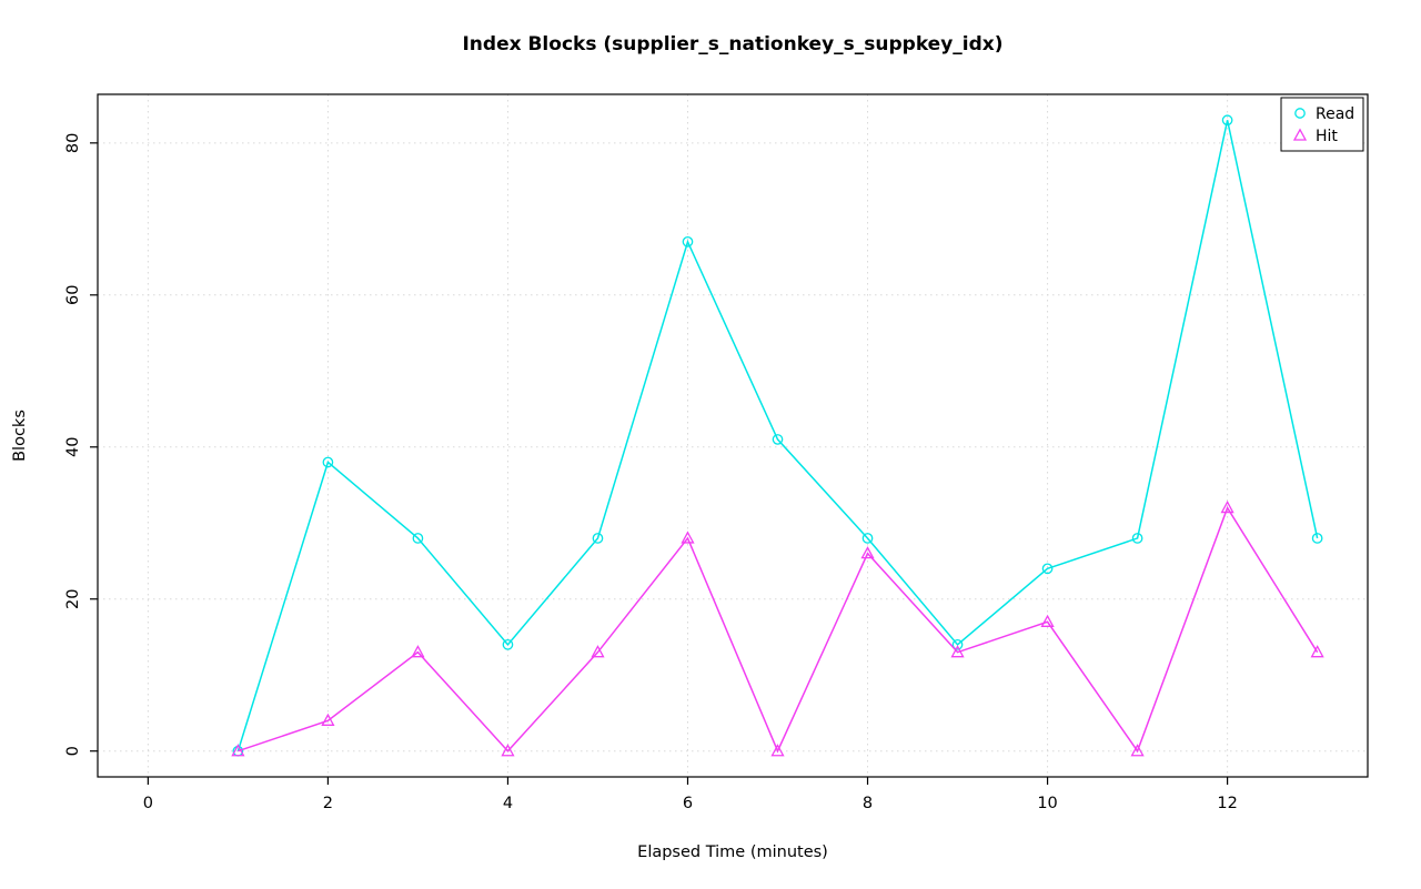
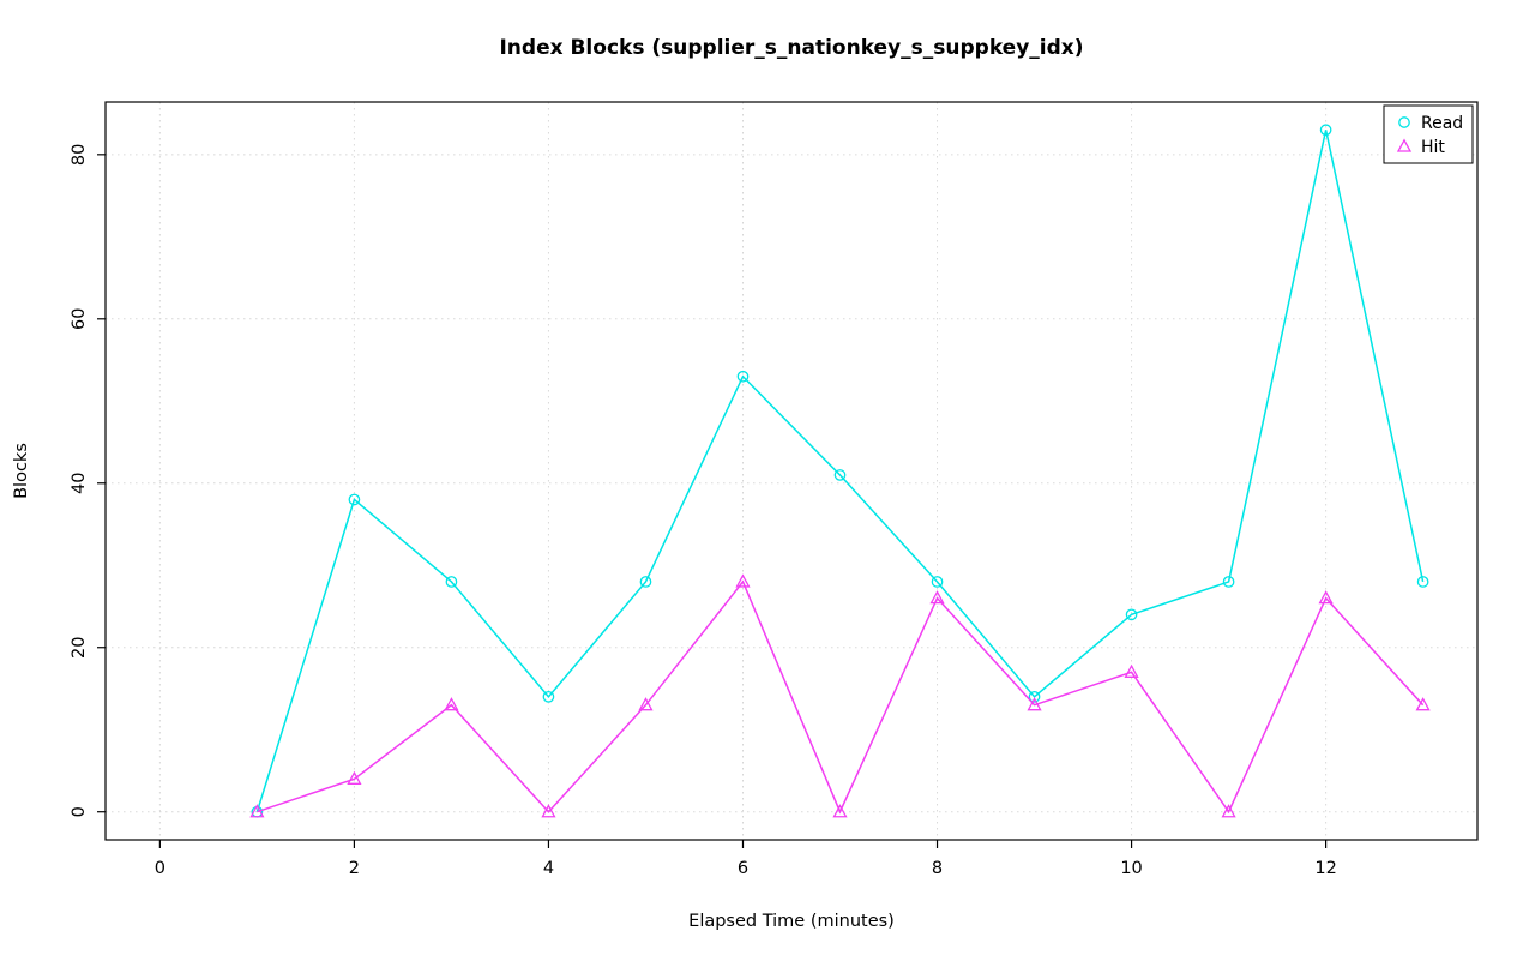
Read/6: 67 -> 53
Hit/12: 32 -> 26
